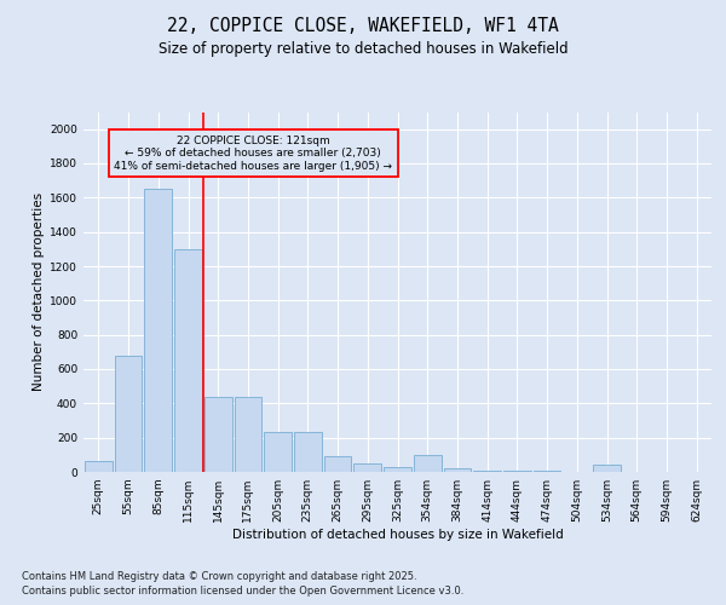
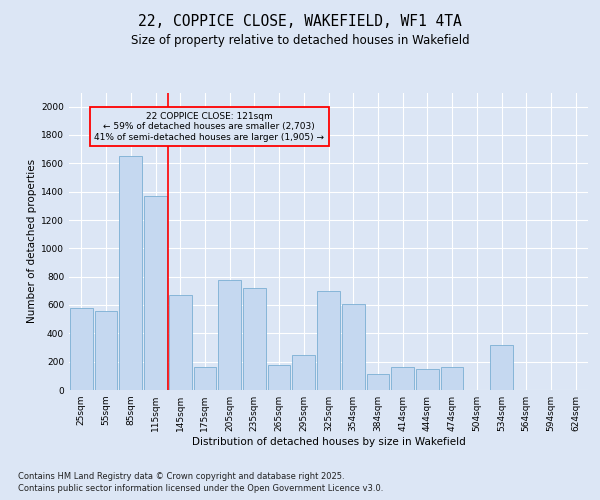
25sqm: 60 -> 580
55sqm: 680 -> 560
115sqm: 1300 -> 1370
145sqm: 440 -> 670
175sqm: 440 -> 160
205sqm: 230 -> 780
235sqm: 230 -> 720
265sqm: 90 -> 180
295sqm: 50 -> 250
325sqm: 20 -> 700
354sqm: 100 -> 610
384sqm: 20 -> 110
414sqm: 10 -> 160
444sqm: 10 -> 150
474sqm: 10 -> 160
534sqm: 40 -> 320
